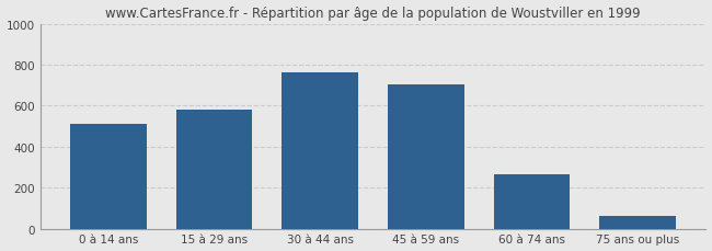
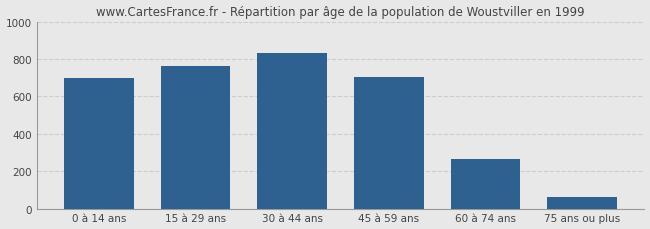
0 à 14 ans: 510 -> 700
15 à 29 ans: 580 -> 760
30 à 44 ans: 760 -> 830
